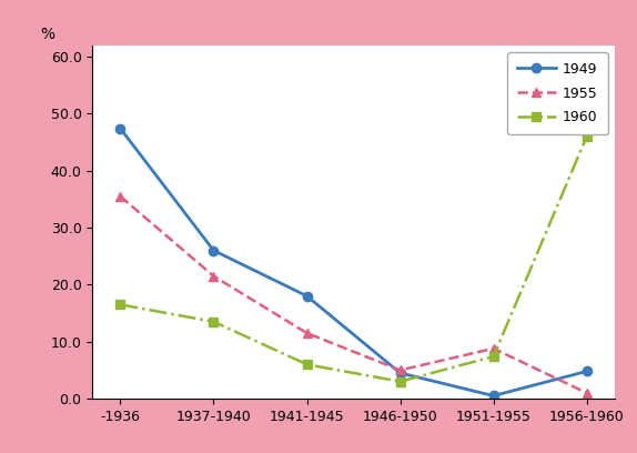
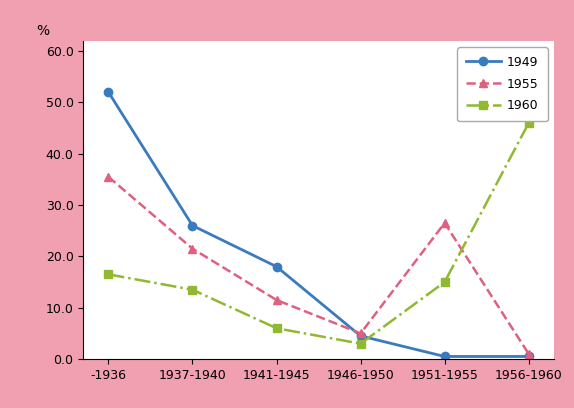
1949/-1936: 47.4 -> 52.0
1955/1951-1955: 8.8 -> 26.5
1960/1951-1955: 7.4 -> 15.0
1949/1956-1960: 4.8 -> 0.5
